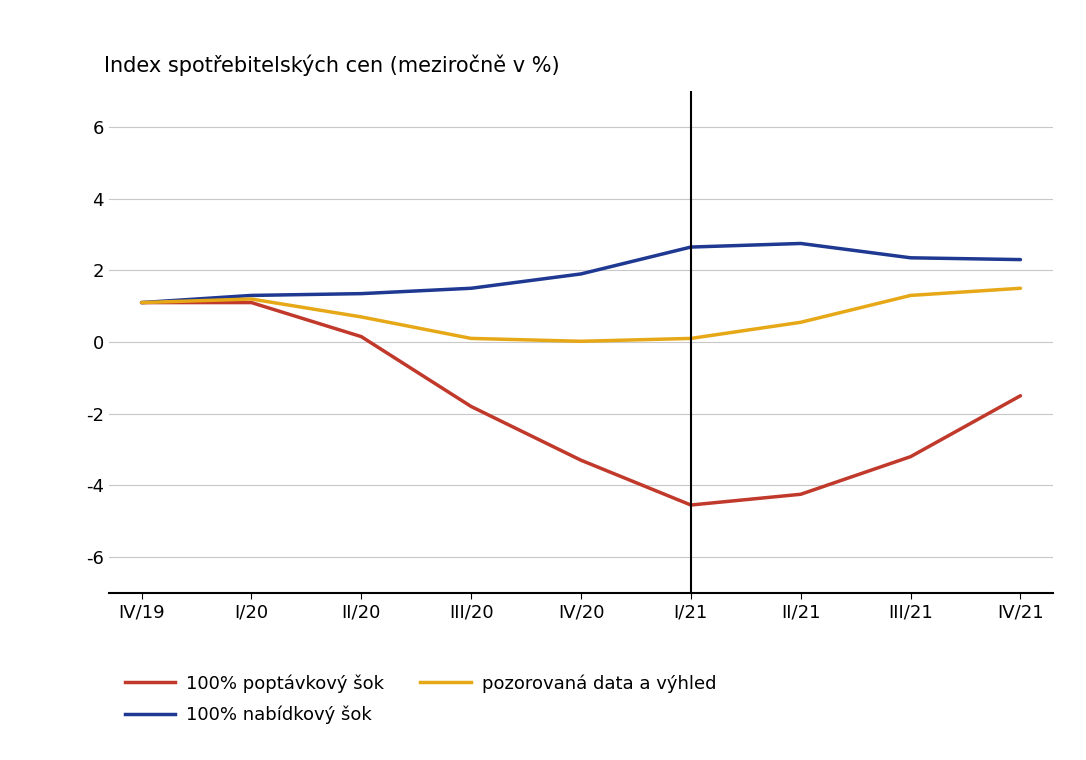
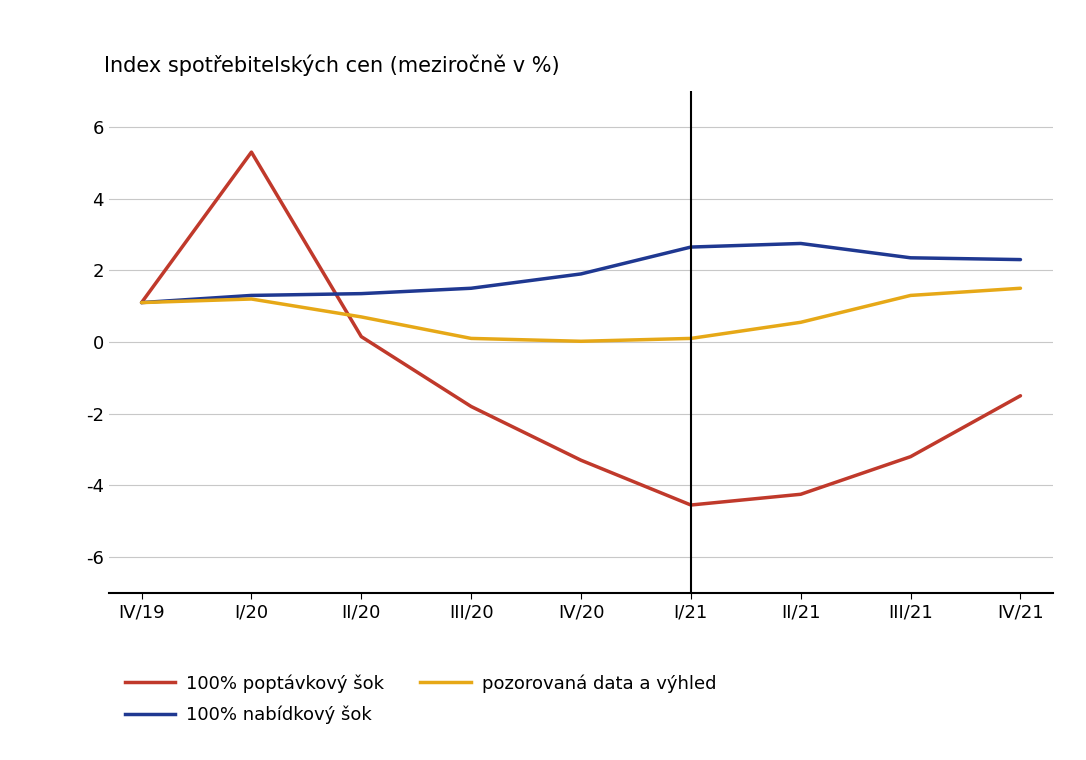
100% poptávkový šok/I/20: 1.10 -> 5.30
